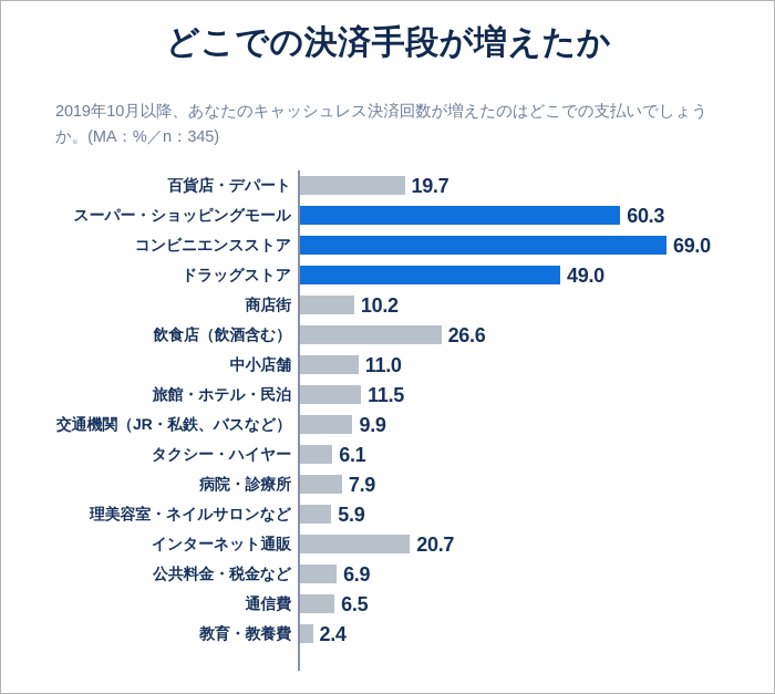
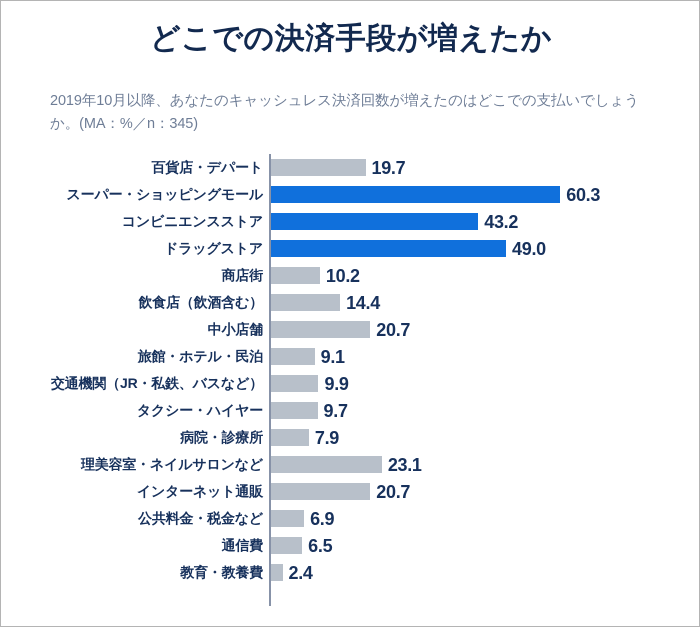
コンビニエンスストア: 69.0 -> 43.2
飲食店（飲酒含む）: 26.6 -> 14.4
中小店舗: 11.0 -> 20.7
旅館・ホテル・民泊: 11.5 -> 9.1
タクシー・ハイヤー: 6.1 -> 9.7
理美容室・ネイルサロンなど: 5.9 -> 23.1
